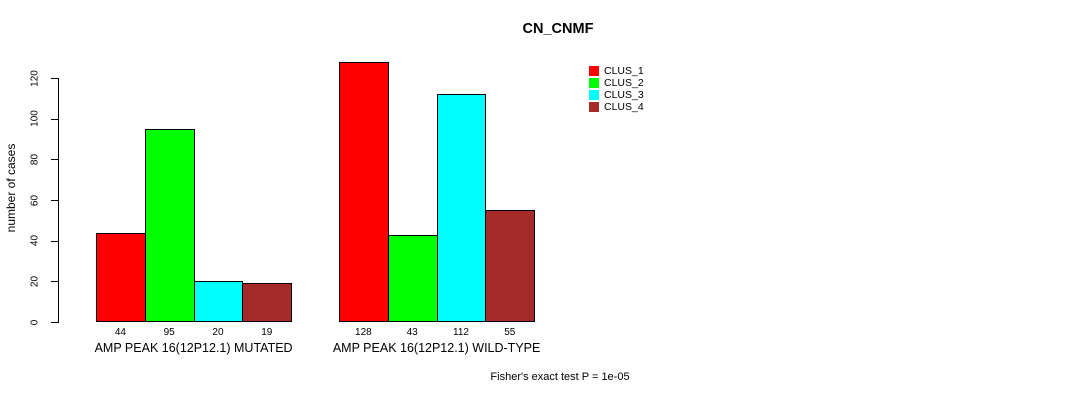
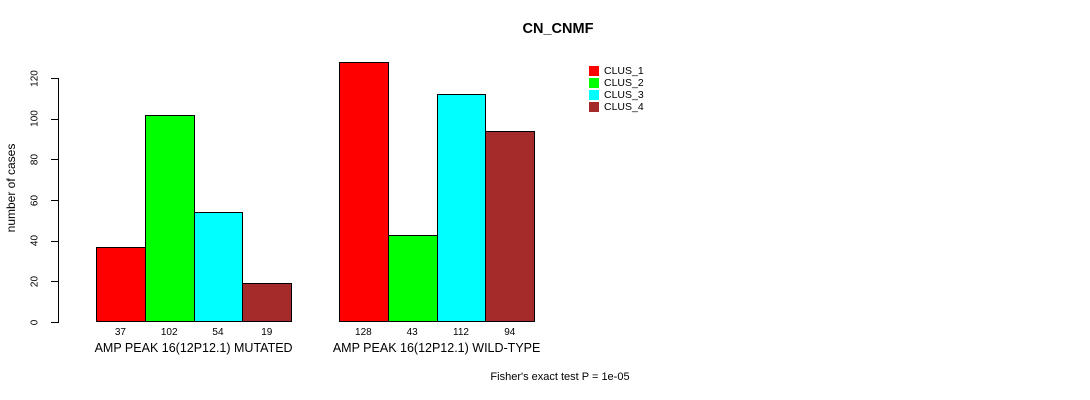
CLUS_1/AMP PEAK 16(12P12.1) MUTATED: 44 -> 37
CLUS_2/AMP PEAK 16(12P12.1) MUTATED: 95 -> 102
CLUS_3/AMP PEAK 16(12P12.1) MUTATED: 20 -> 54
CLUS_4/AMP PEAK 16(12P12.1) WILD-TYPE: 55 -> 94
